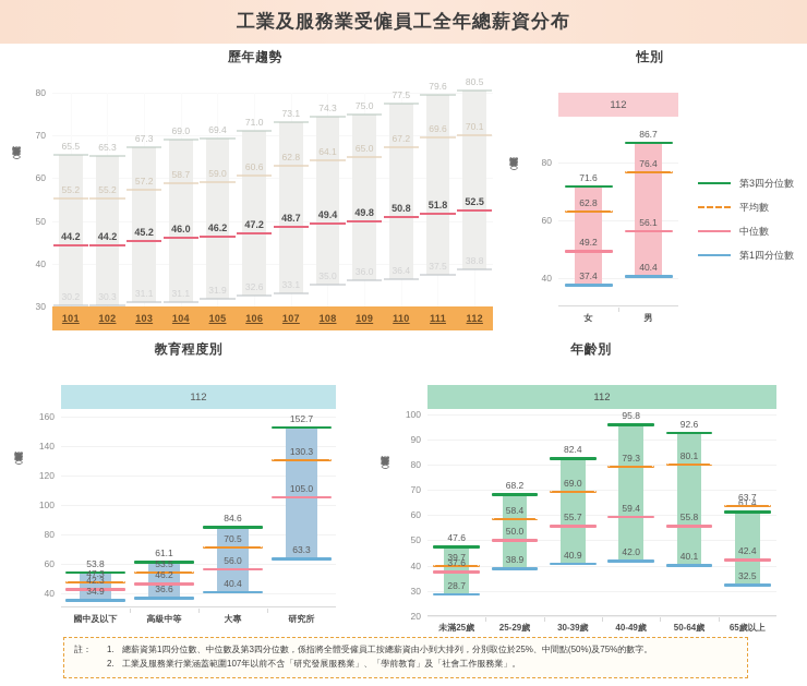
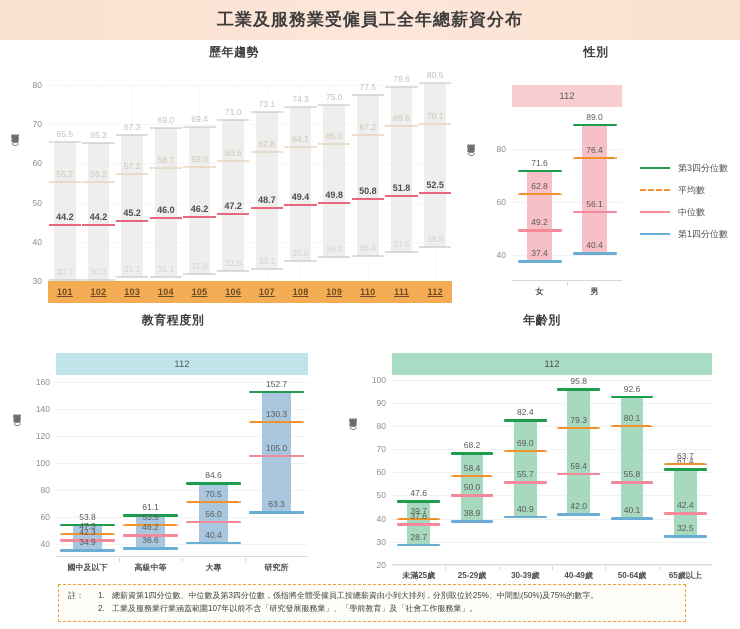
性別/第3四分位數/男: 86.7 -> 89.0
